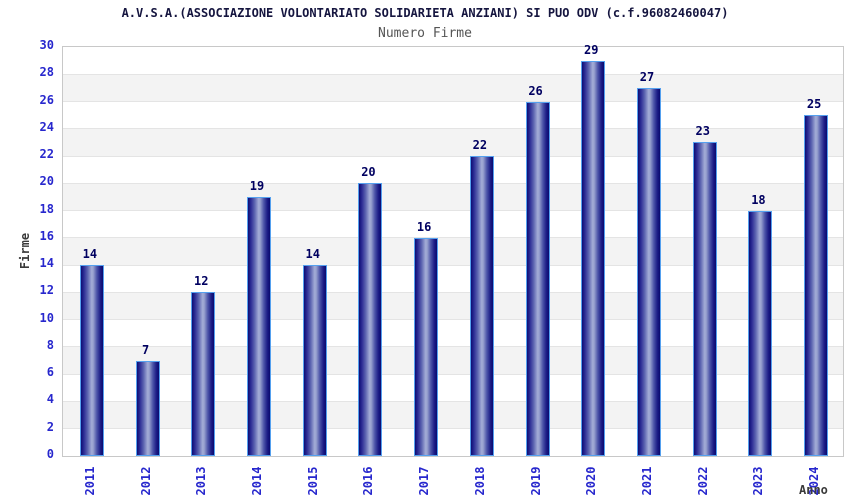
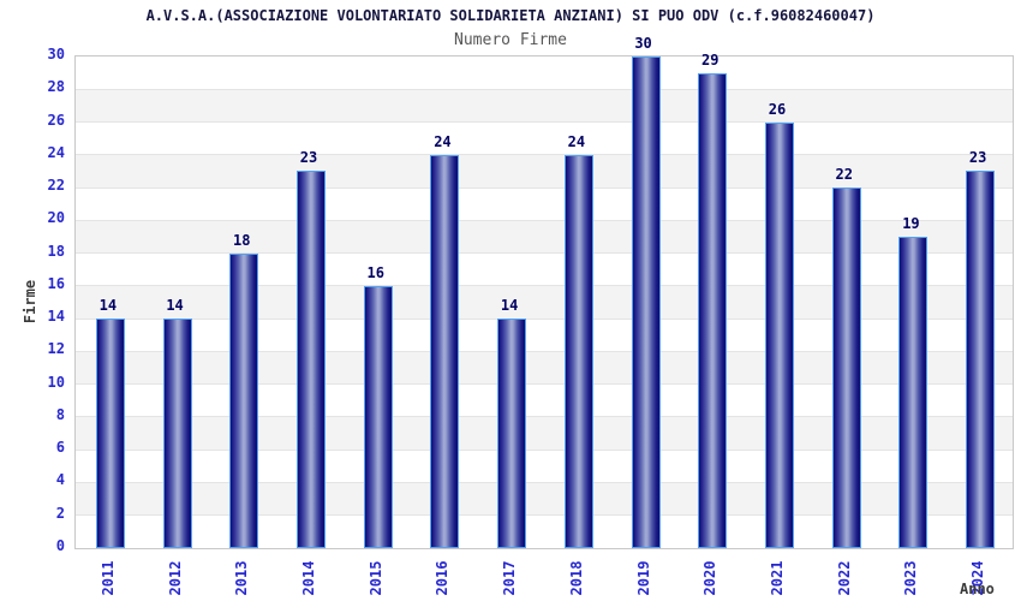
2012: 7 -> 14
2013: 12 -> 18
2014: 19 -> 23
2015: 14 -> 16
2016: 20 -> 24
2017: 16 -> 14
2018: 22 -> 24
2019: 26 -> 30
2021: 27 -> 26
2022: 23 -> 22
2023: 18 -> 19
2024: 25 -> 23
